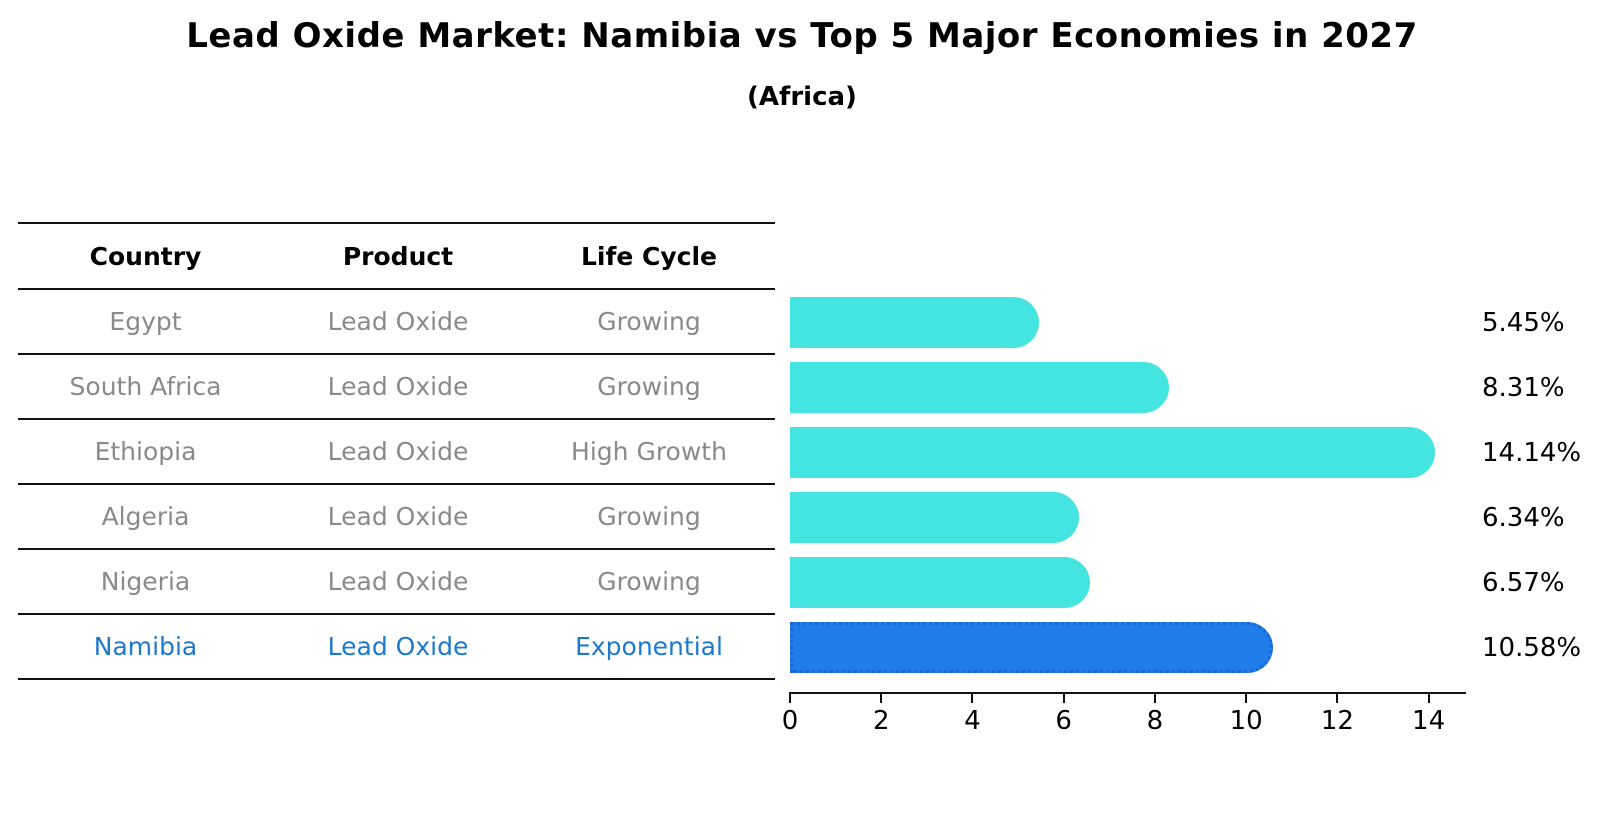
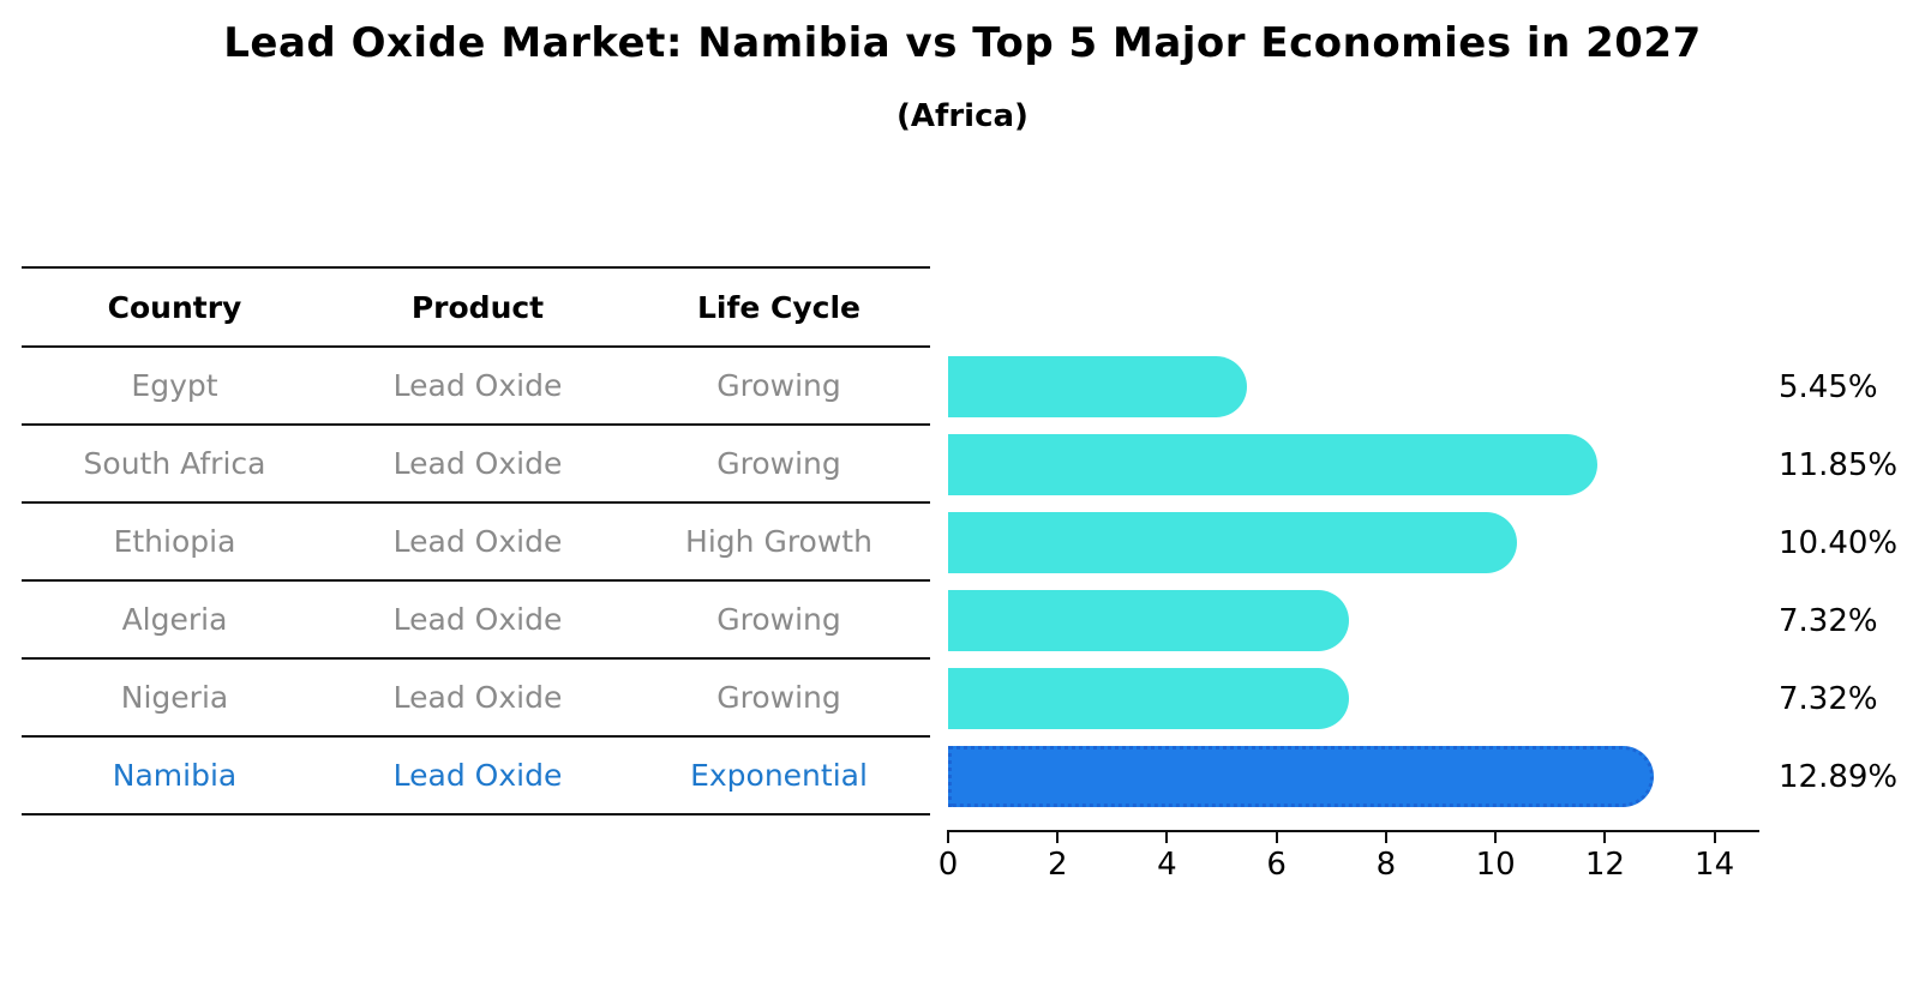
South Africa: 8.31% -> 11.85%
Ethiopia: 14.14% -> 10.40%
Algeria: 6.34% -> 7.32%
Nigeria: 6.57% -> 7.32%
Namibia: 10.58% -> 12.89%
